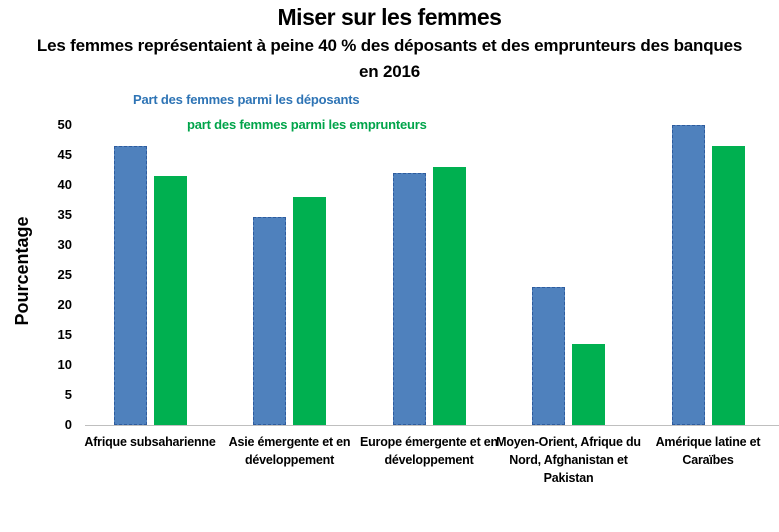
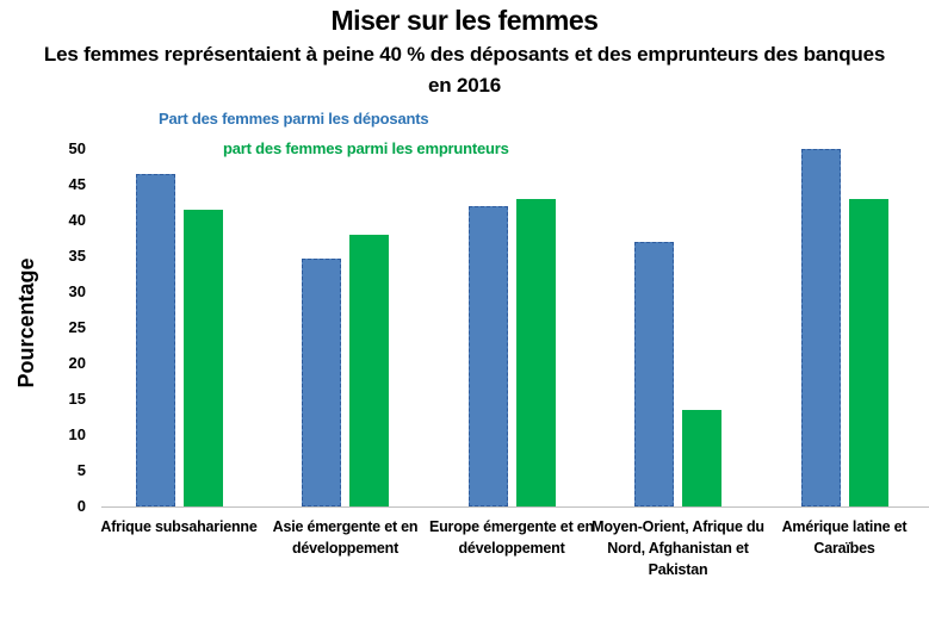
Part des femmes parmi les déposants/Moyen-Orient, Afrique du Nord, Afghanistan et Pakistan: 23 -> 37
part des femmes parmi les emprunteurs/Amérique latine et Caraïbes: 46 -> 43
